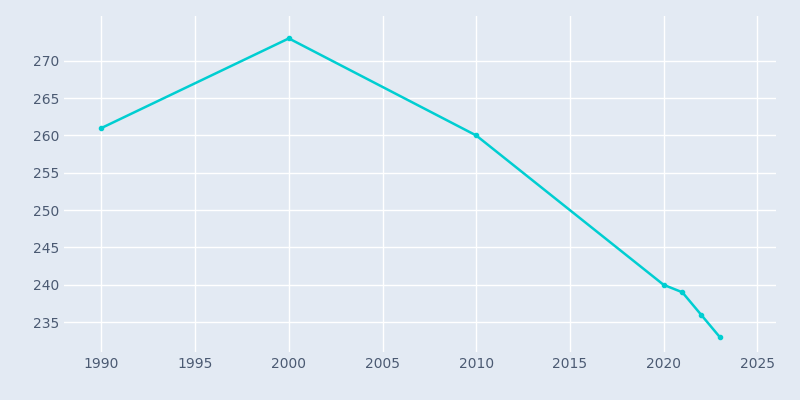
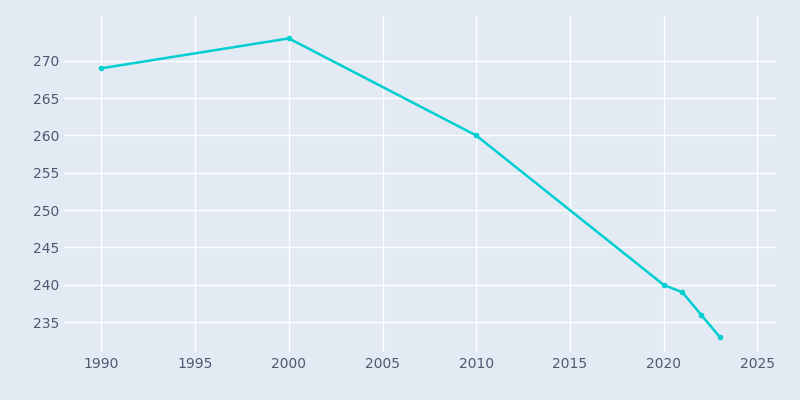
1990: 261 -> 269
